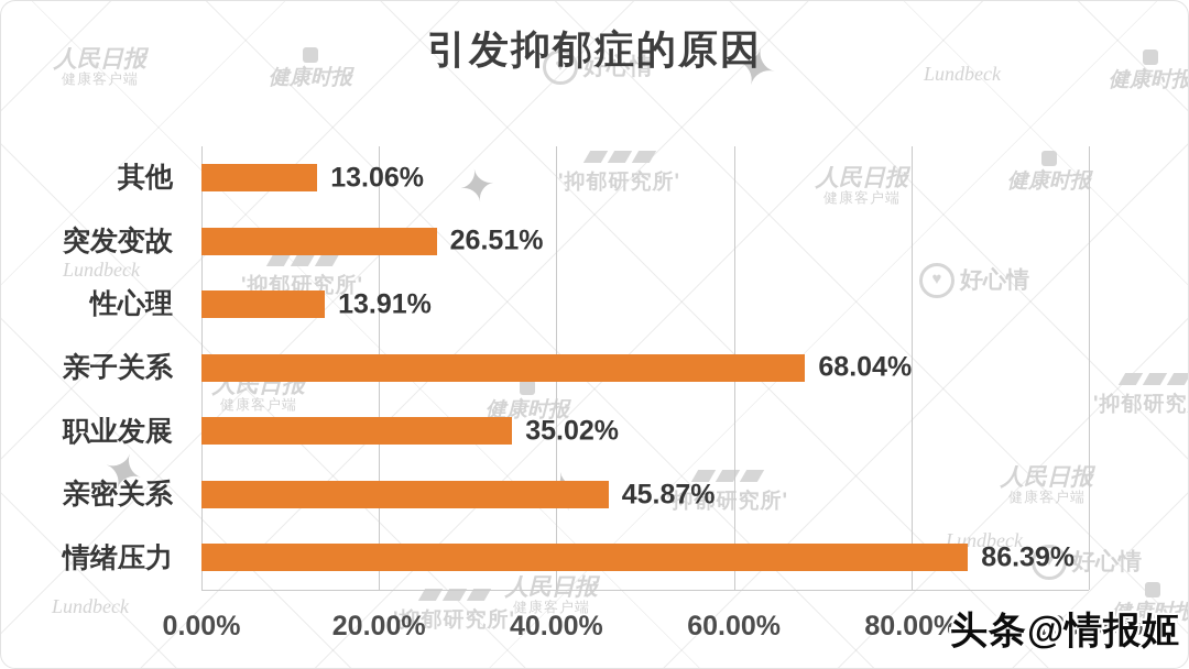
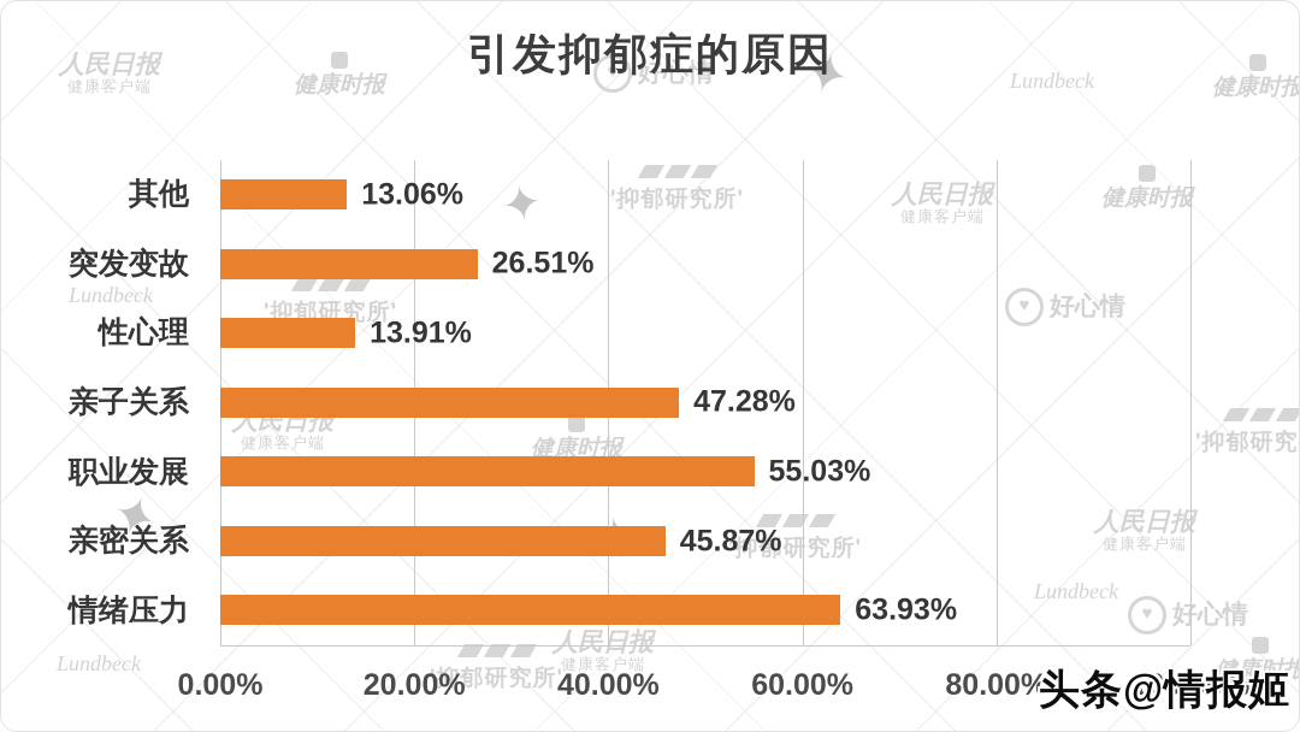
亲子关系: 68.04% -> 47.28%
职业发展: 35.02% -> 55.03%
情绪压力: 86.39% -> 63.93%
